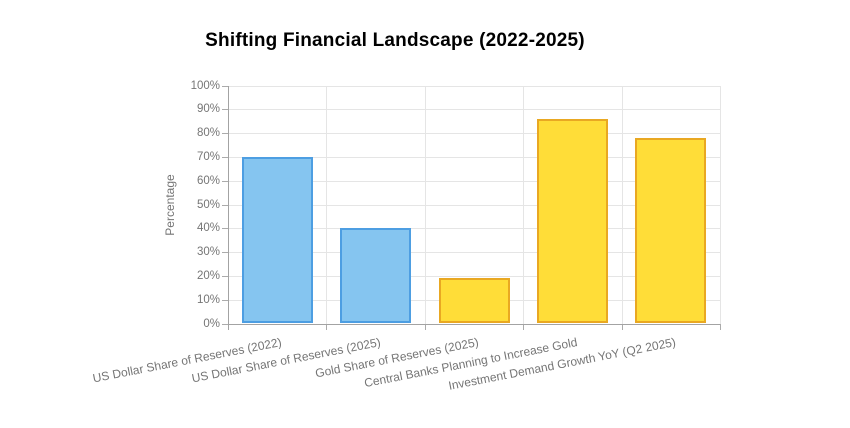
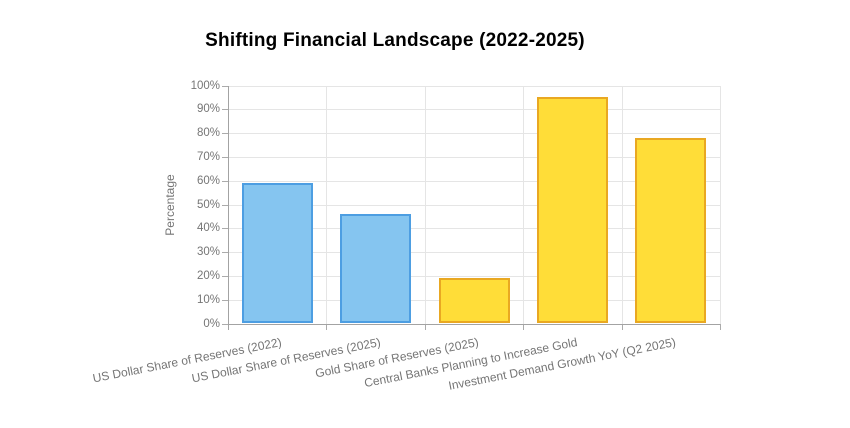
US Dollar Share of Reserves (2022): 70% -> 59%
US Dollar Share of Reserves (2025): 40% -> 46%
Central Banks Planning to Increase Gold: 86% -> 95%
